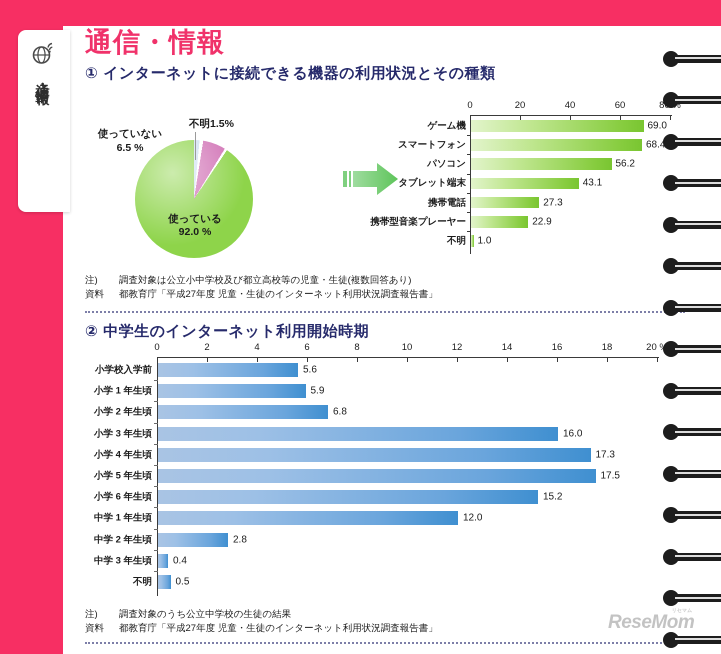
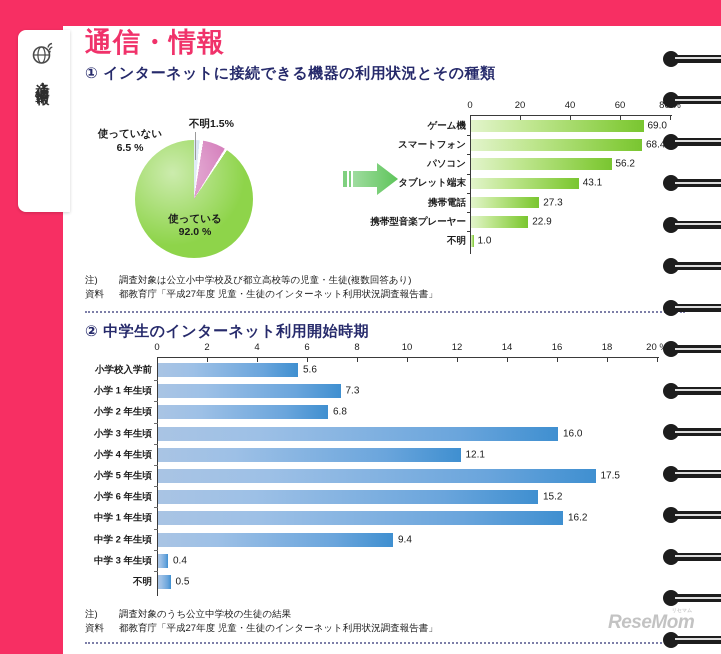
中学生のインターネット利用開始時期/小学 1 年生頃: 5.9 -> 7.3
中学生のインターネット利用開始時期/小学 4 年生頃: 17.3 -> 12.1
中学生のインターネット利用開始時期/中学 1 年生頃: 12.0 -> 16.2
中学生のインターネット利用開始時期/中学 2 年生頃: 2.8 -> 9.4
